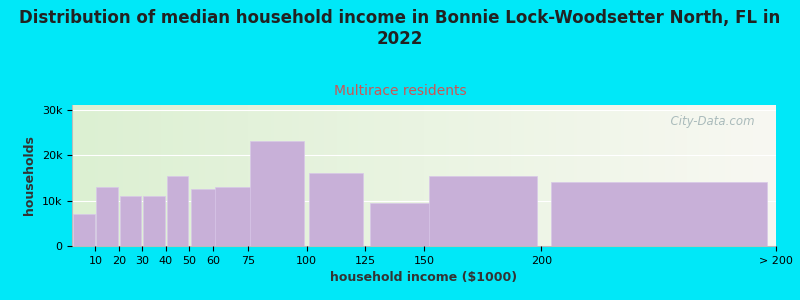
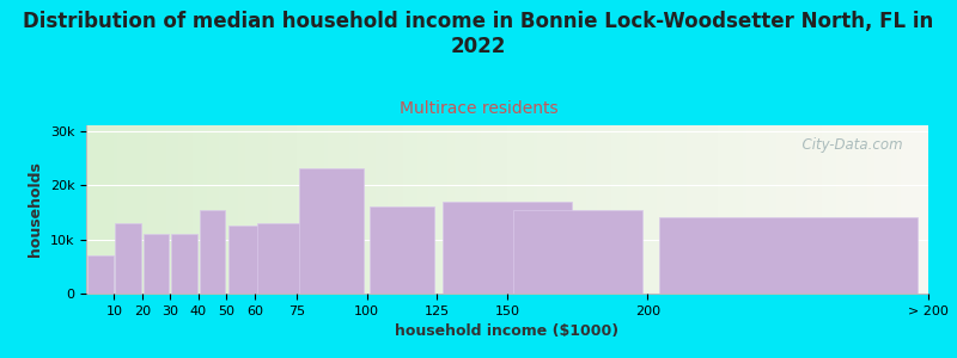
150: 9.5k -> 17.0k
